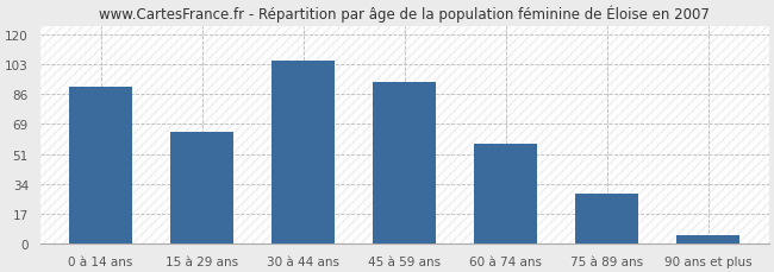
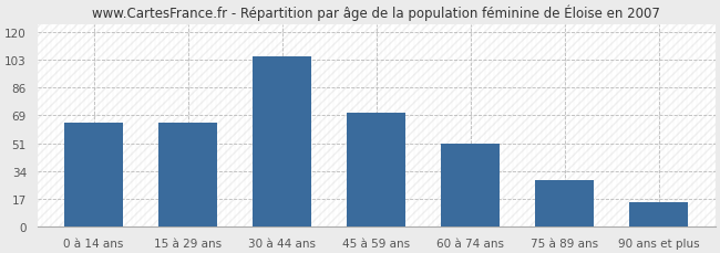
0 à 14 ans: 90 -> 64
45 à 59 ans: 93 -> 70
60 à 74 ans: 57 -> 51
90 ans et plus: 5 -> 15
